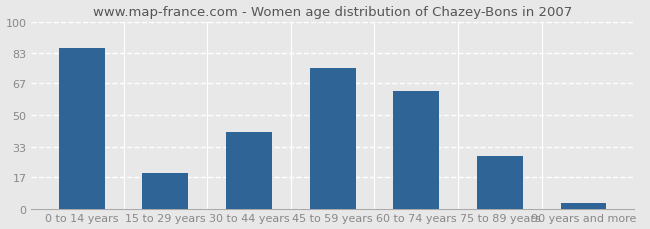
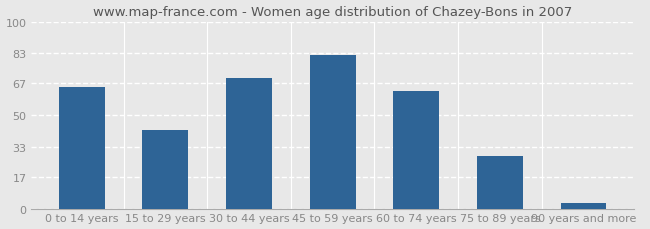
0 to 14 years: 86 -> 65
15 to 29 years: 19 -> 42
30 to 44 years: 41 -> 70
45 to 59 years: 75 -> 82
